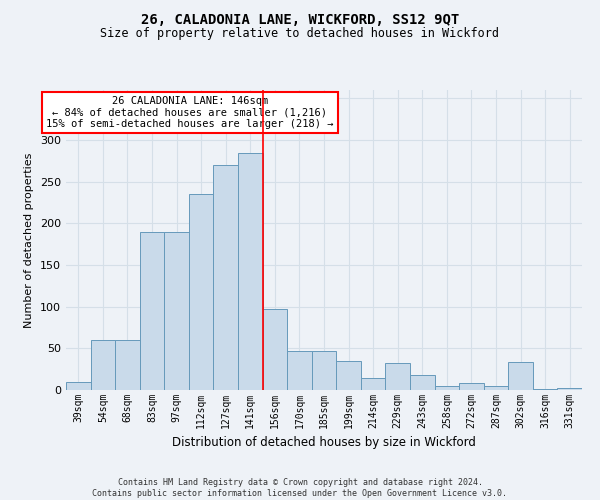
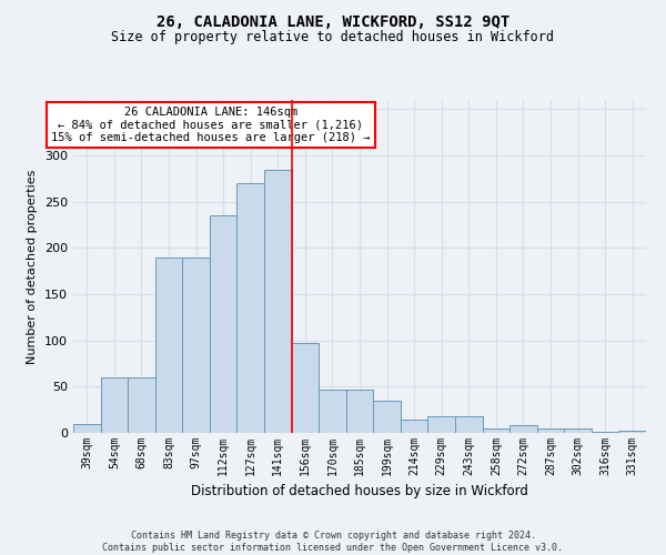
229sqm: 32 -> 18
302sqm: 34 -> 5
